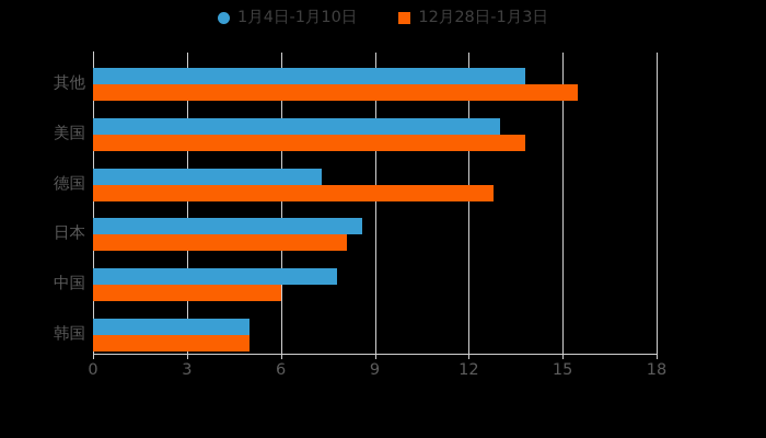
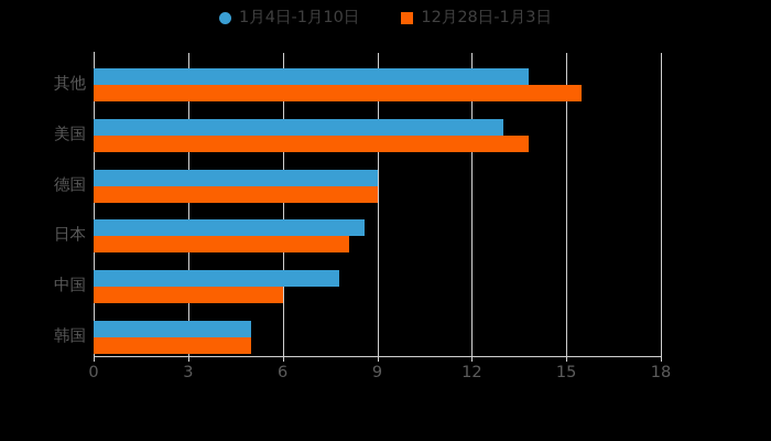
1月4日-1月10日/德国: 7.3 -> 9.0
12月28日-1月3日/德国: 12.8 -> 9.0
